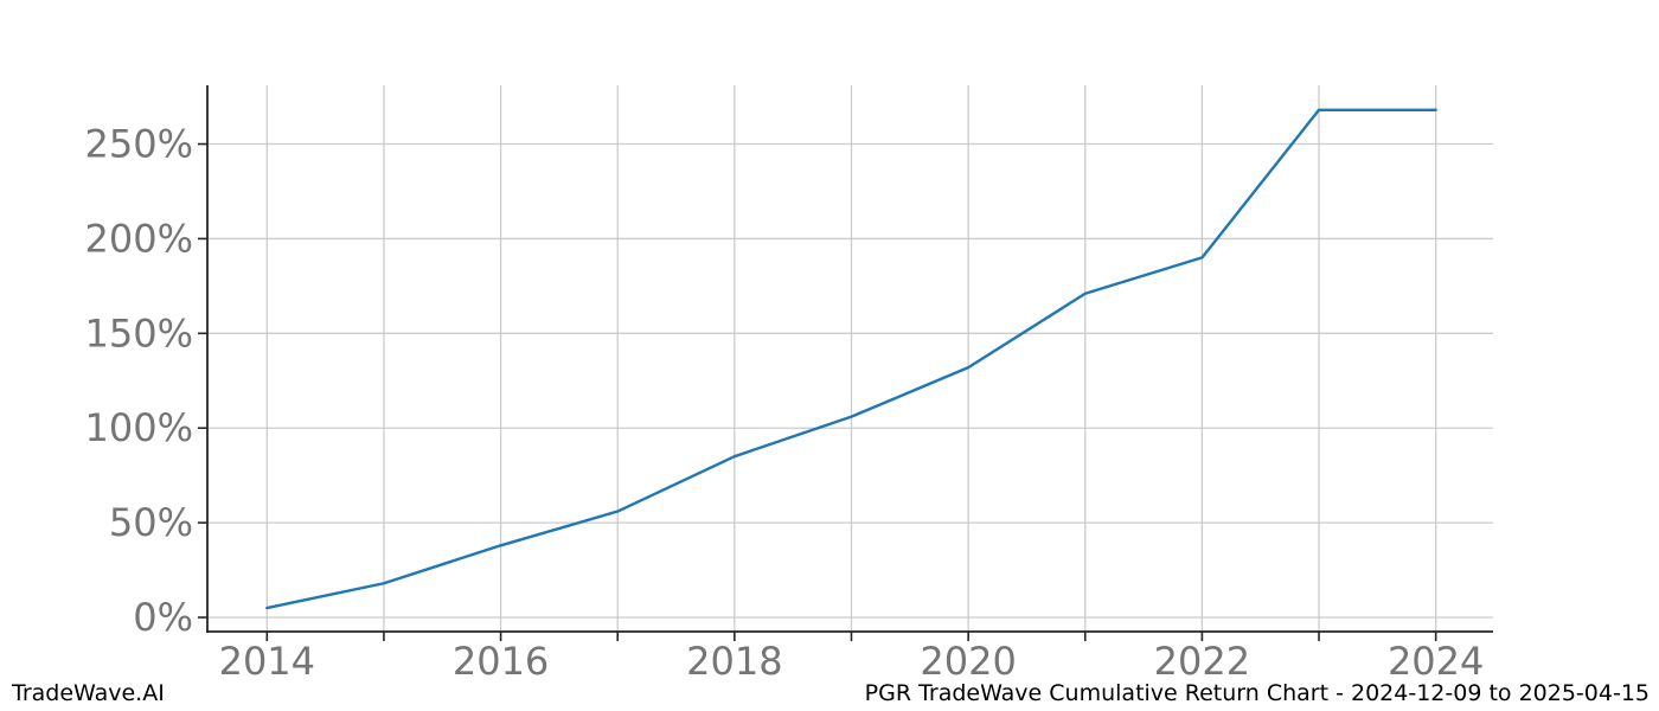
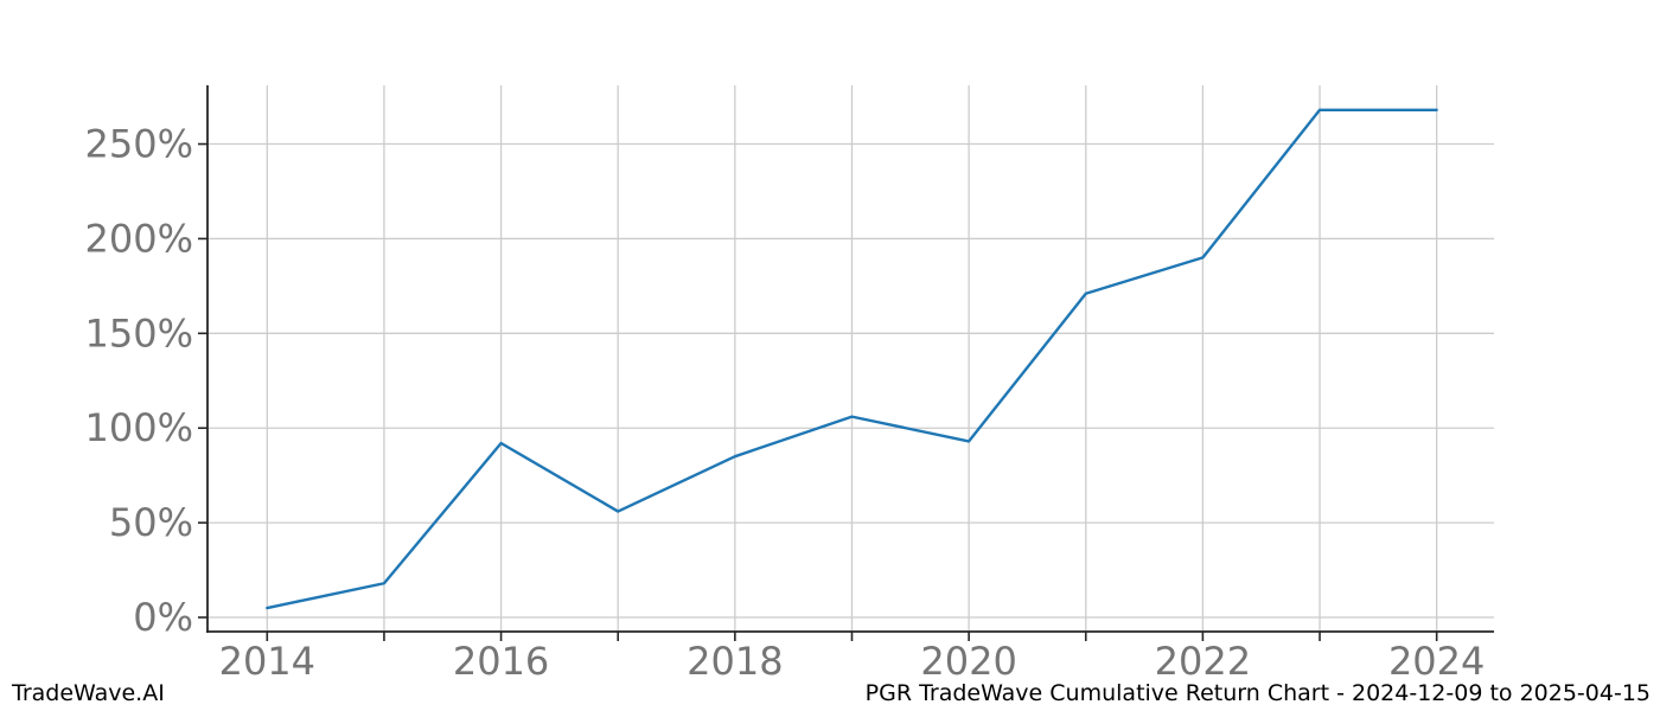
2016: 38% -> 92%
2020: 132% -> 93%
